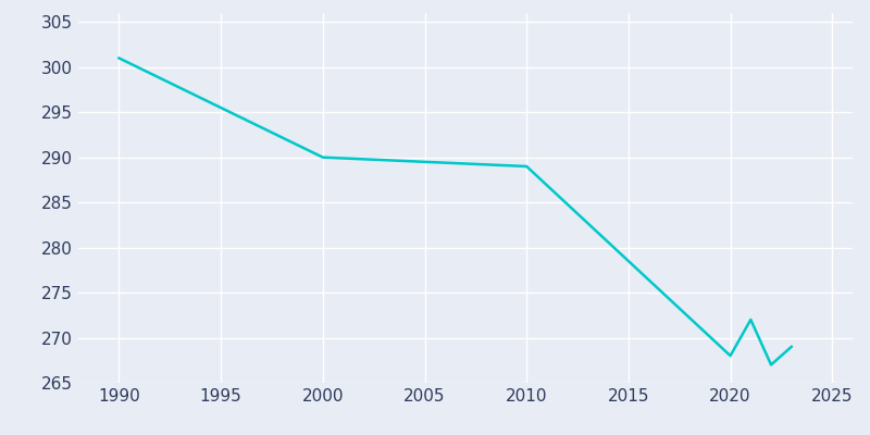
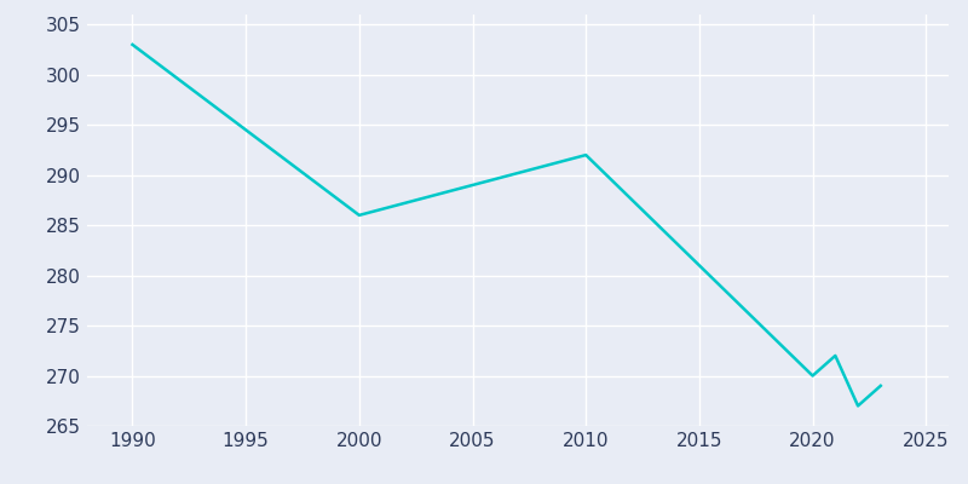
1990: 301 -> 303
2000: 290 -> 286
2010: 289 -> 292
2020: 268 -> 270
